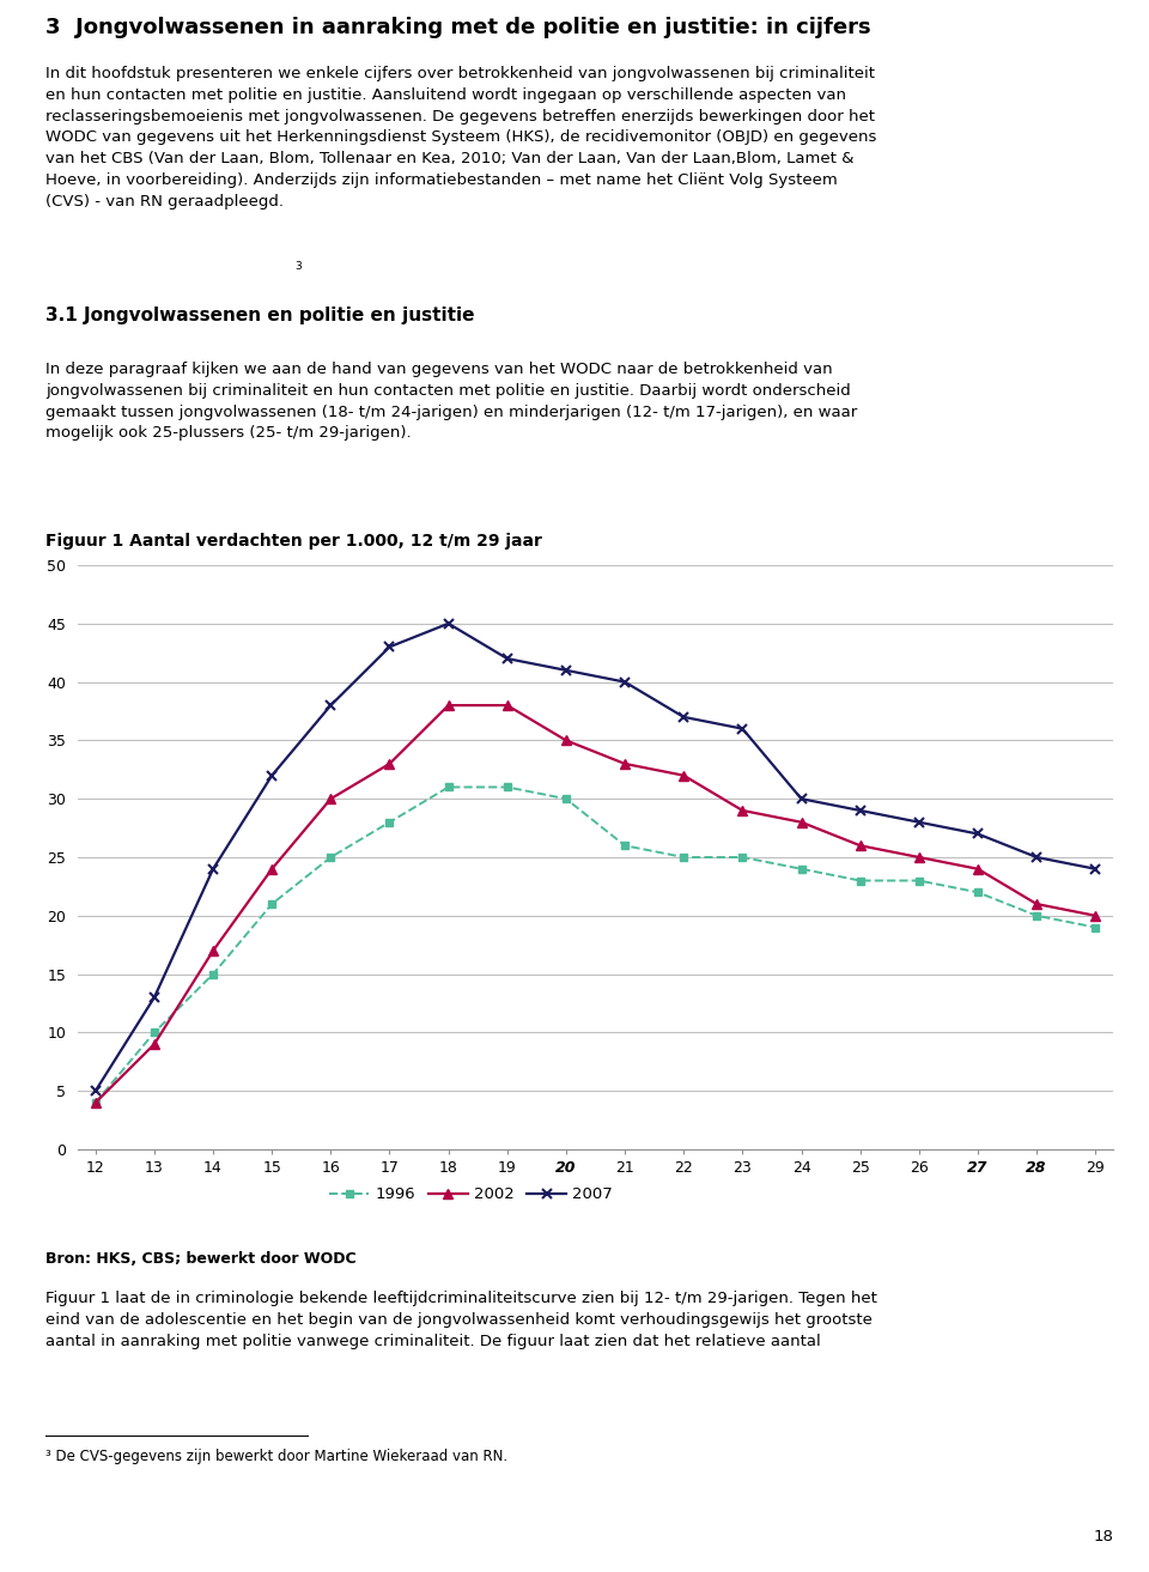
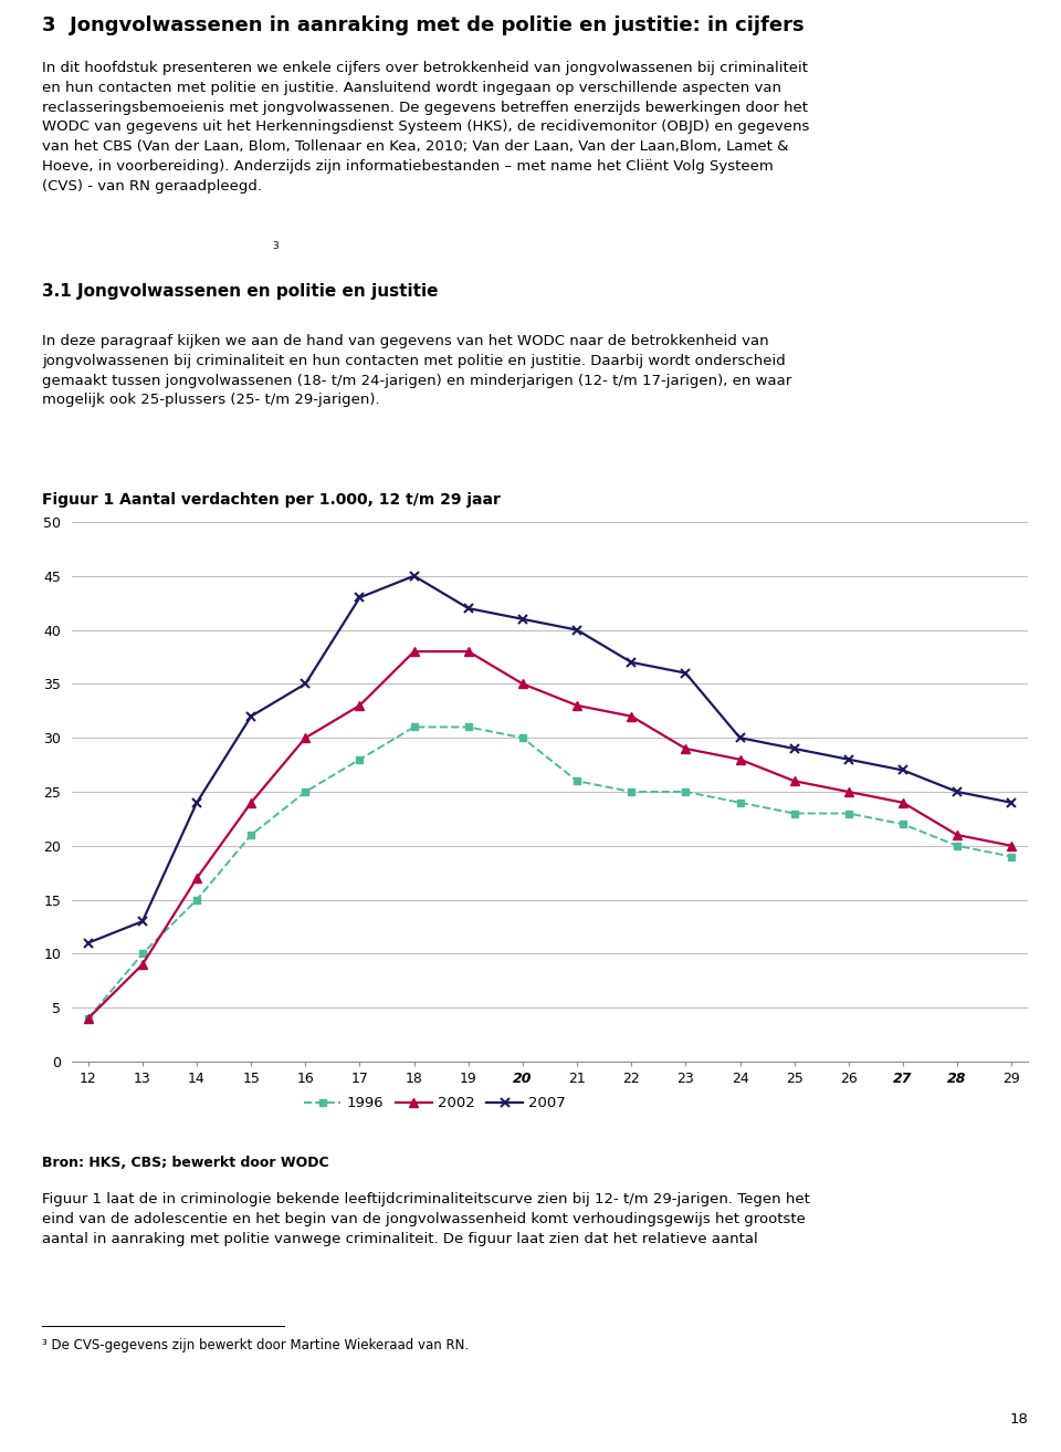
2007/12: 5 -> 11
2007/16: 38 -> 35
